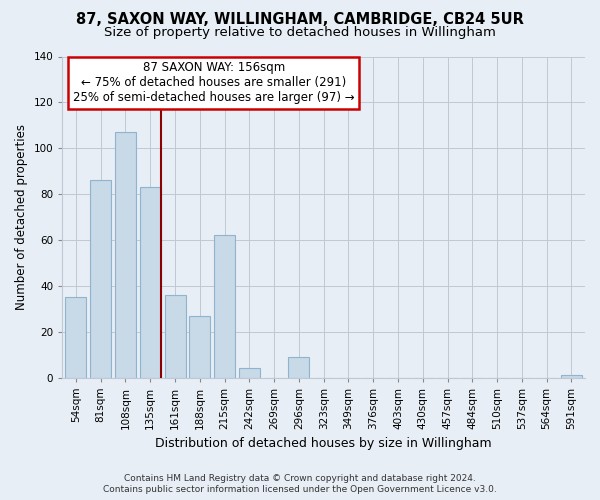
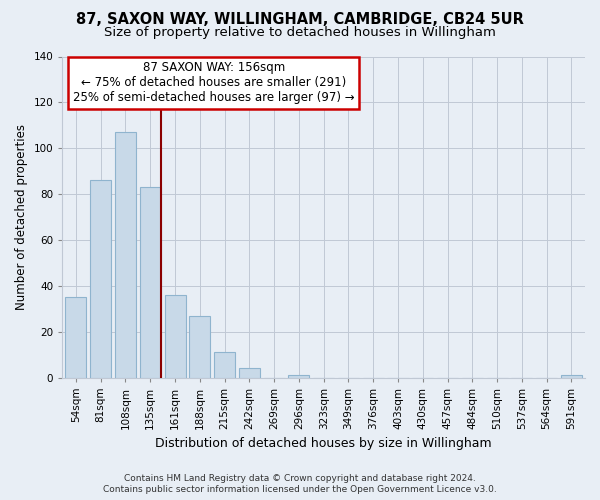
215sqm: 62 -> 11
296sqm: 9 -> 1
